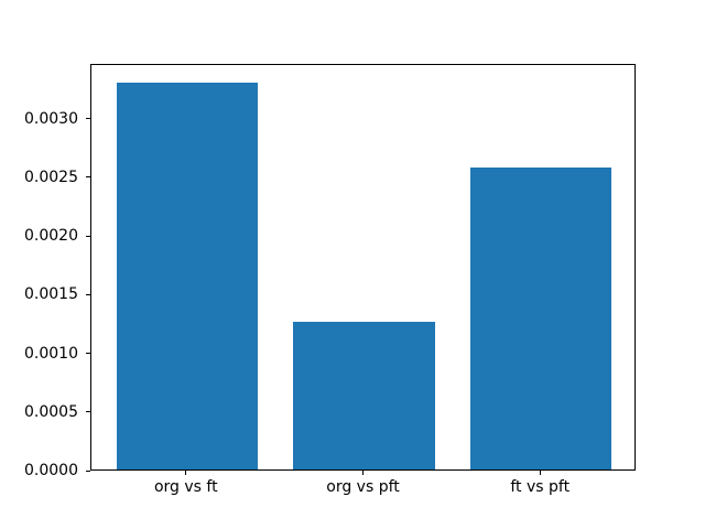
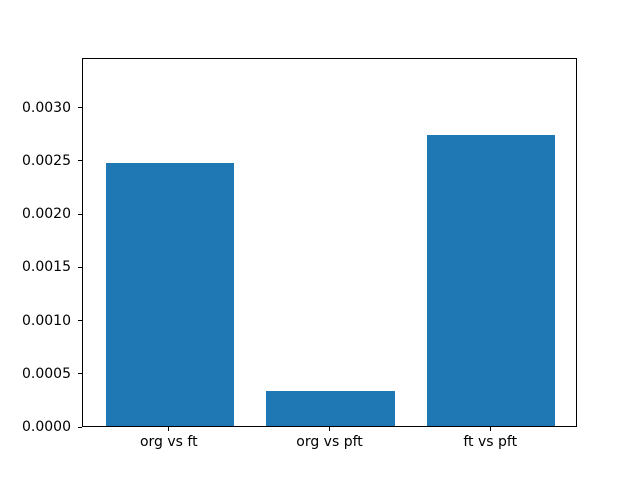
org vs ft: 0.00330 -> 0.00247
org vs pft: 0.00126 -> 0.00033
ft vs pft: 0.00257 -> 0.00273
